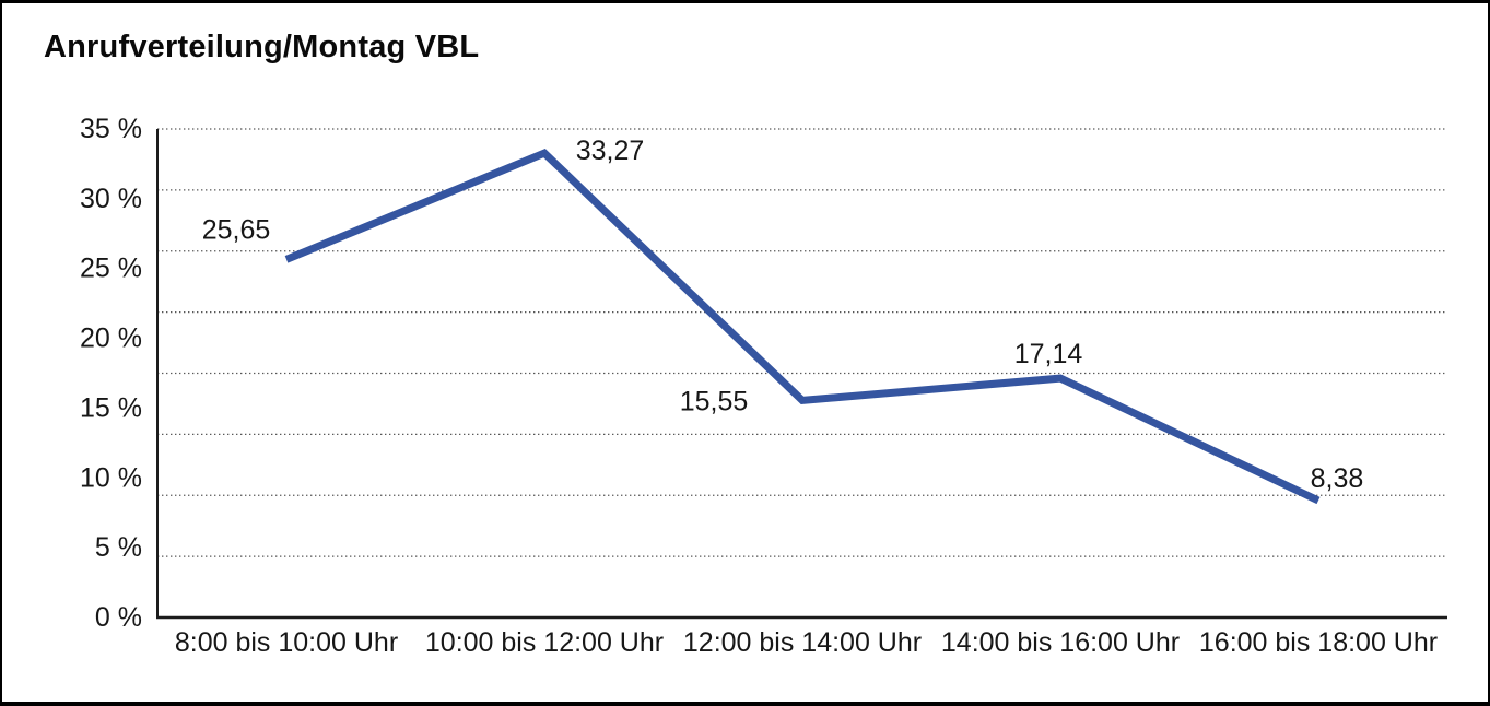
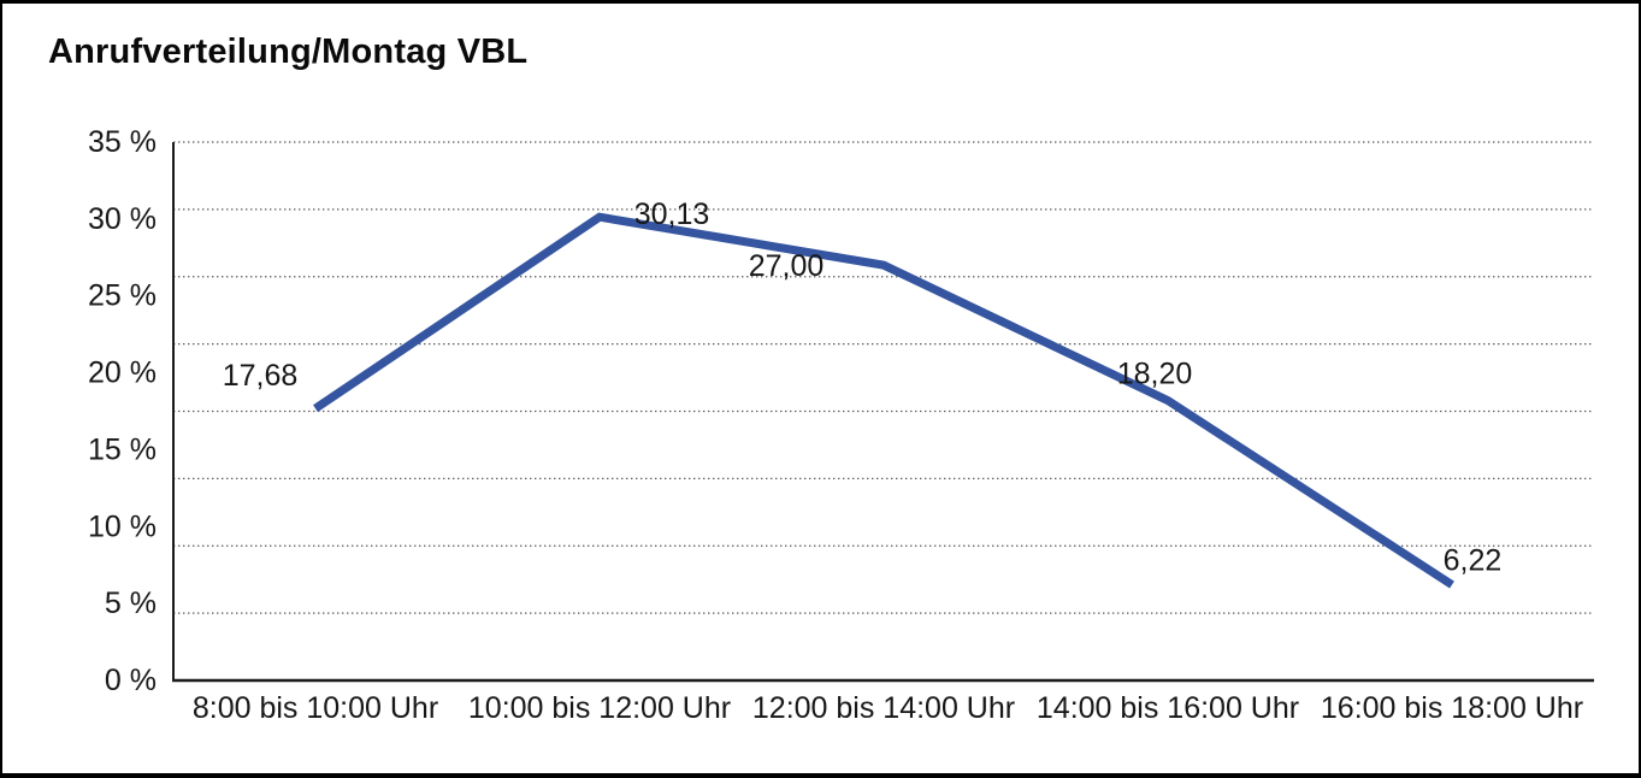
8:00 bis 10:00 Uhr: 25,65 -> 17,68
10:00 bis 12:00 Uhr: 33,27 -> 30,13
12:00 bis 14:00 Uhr: 15,55 -> 27,00
14:00 bis 16:00 Uhr: 17,14 -> 18,20
16:00 bis 18:00 Uhr: 8,38 -> 6,22
